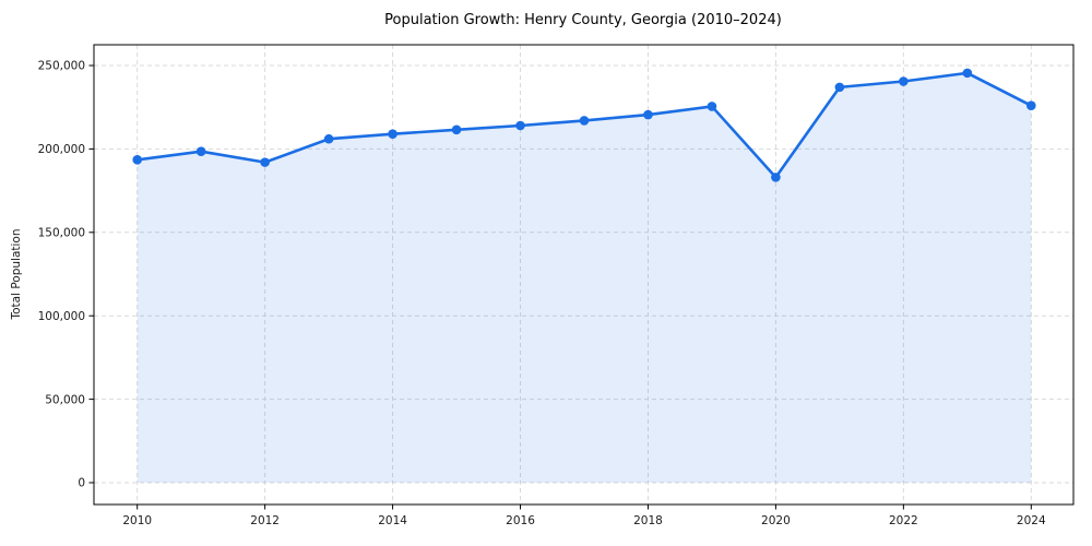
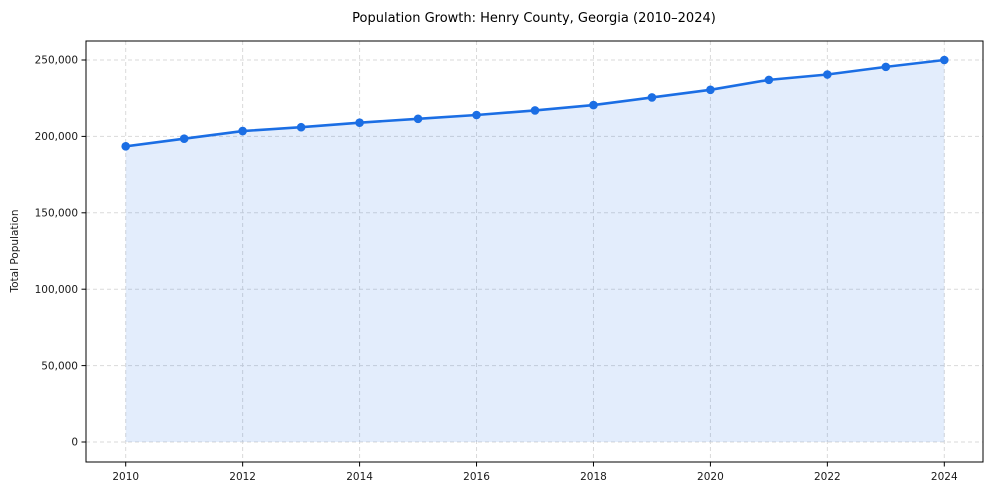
2012: 192000 -> 204000
2020: 183000 -> 230000
2024: 226000 -> 250000
